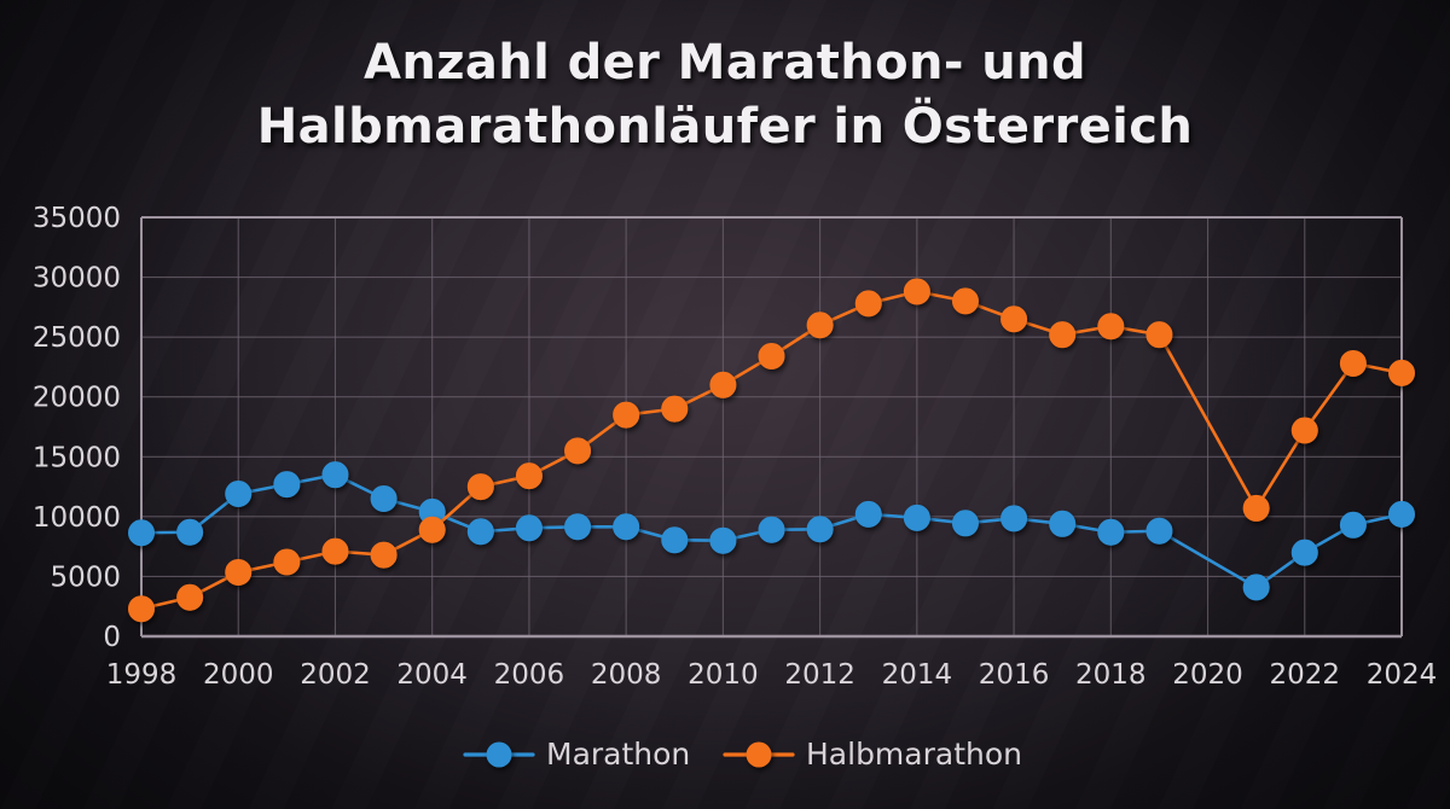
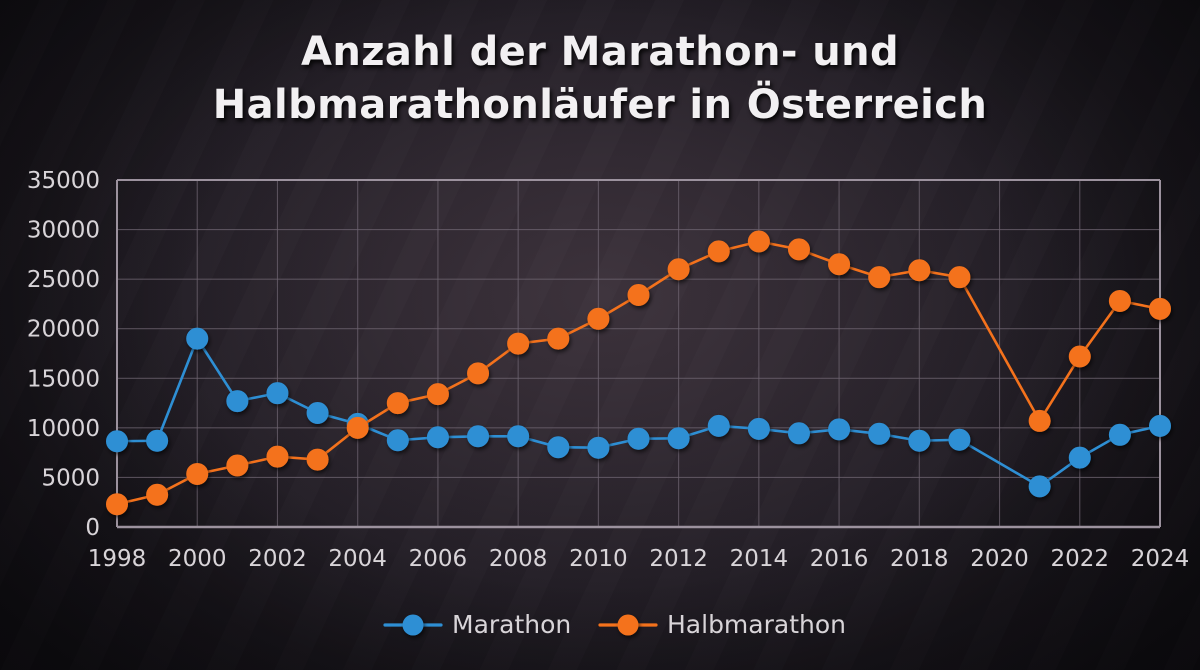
Marathon/2000: 12000 -> 19000
Halbmarathon/2004: 9000 -> 10000
